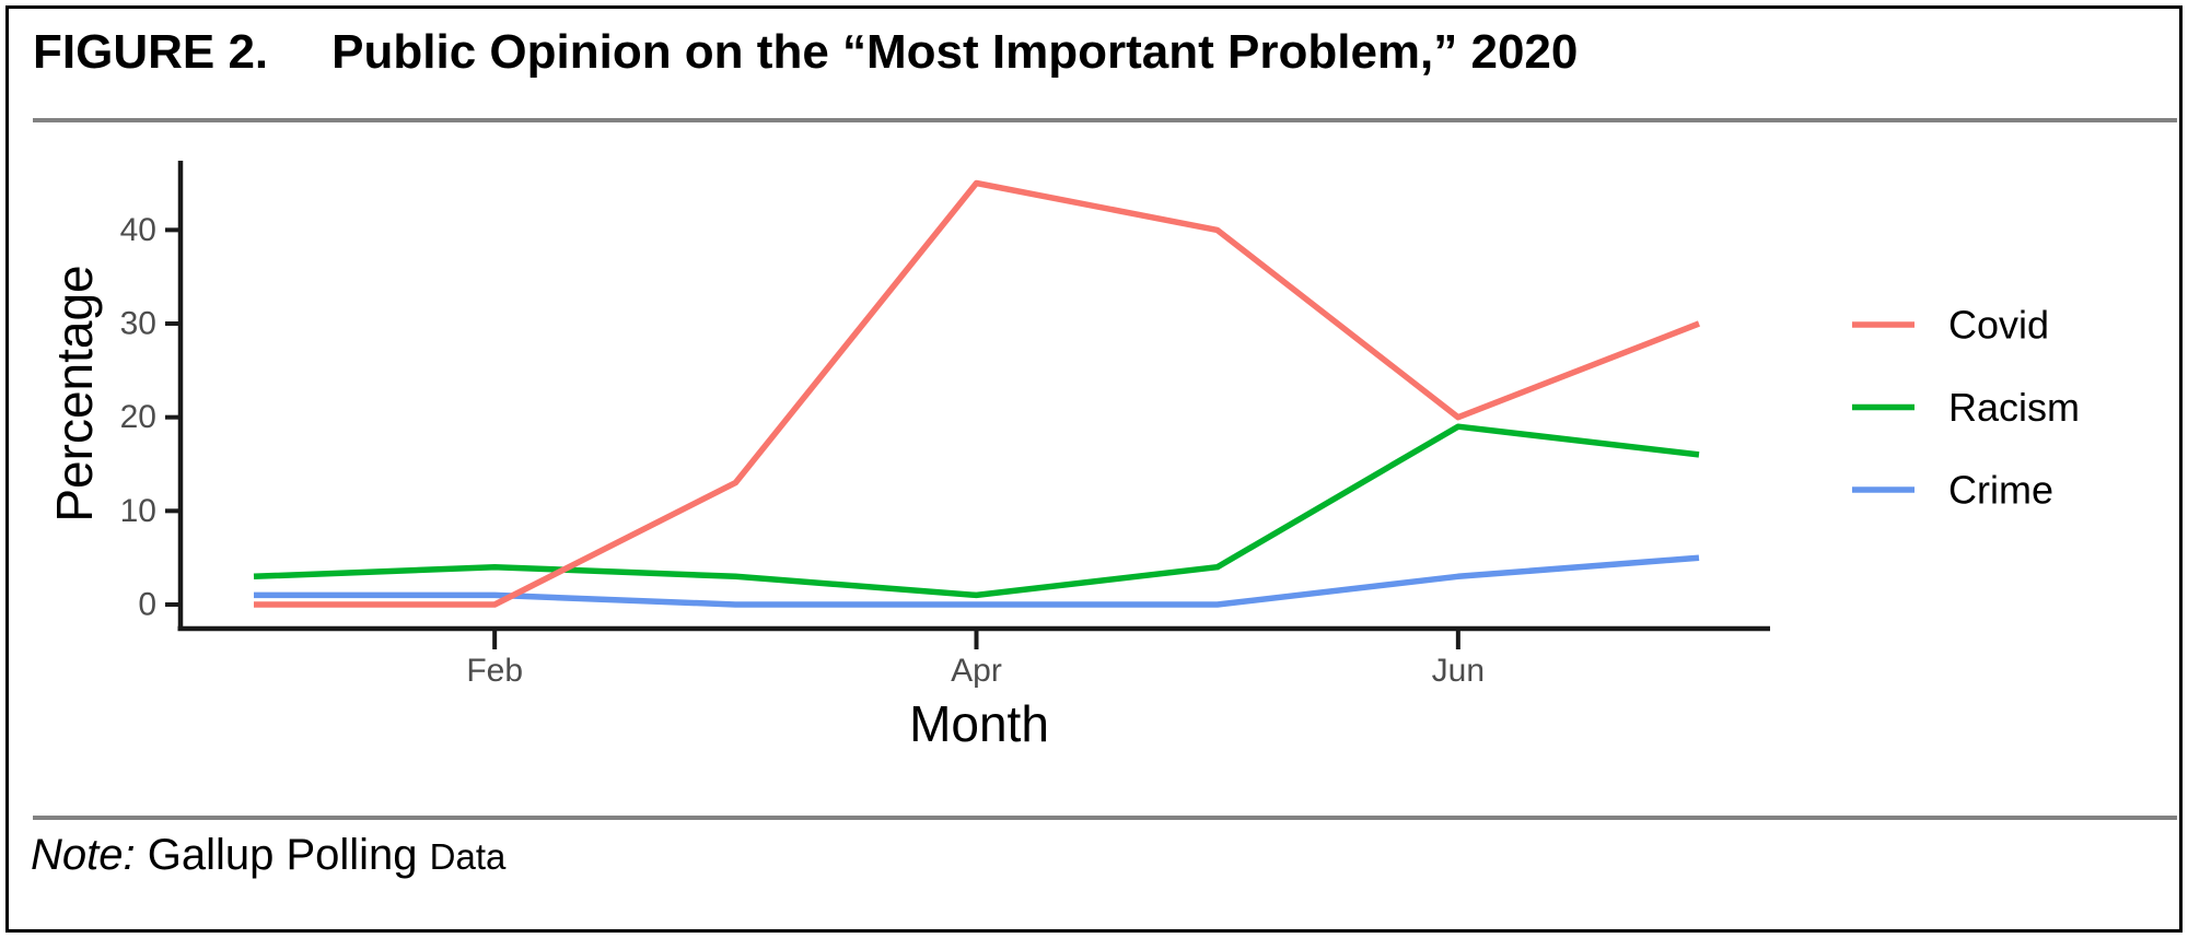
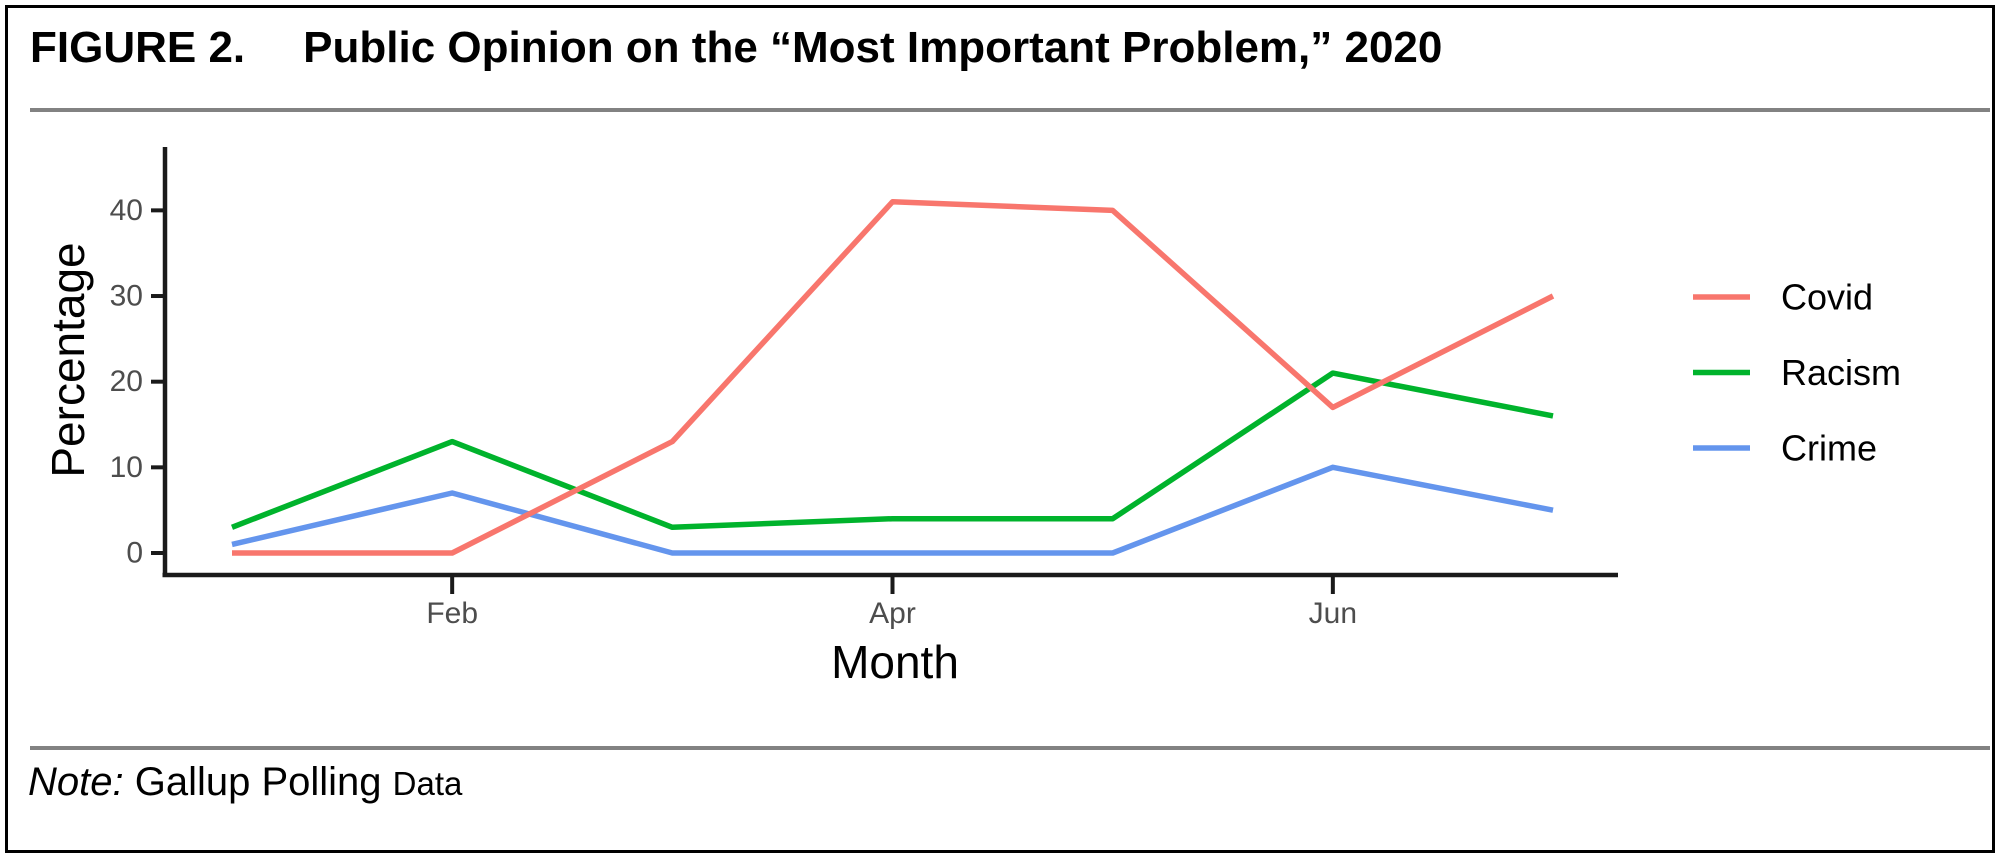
Crime/Feb: 1 -> 7
Racism/Feb: 4 -> 13
Racism/Apr: 1 -> 4
Covid/Apr: 45 -> 41
Crime/Jun: 3 -> 10
Racism/Jun: 19 -> 21
Covid/Jun: 20 -> 17
